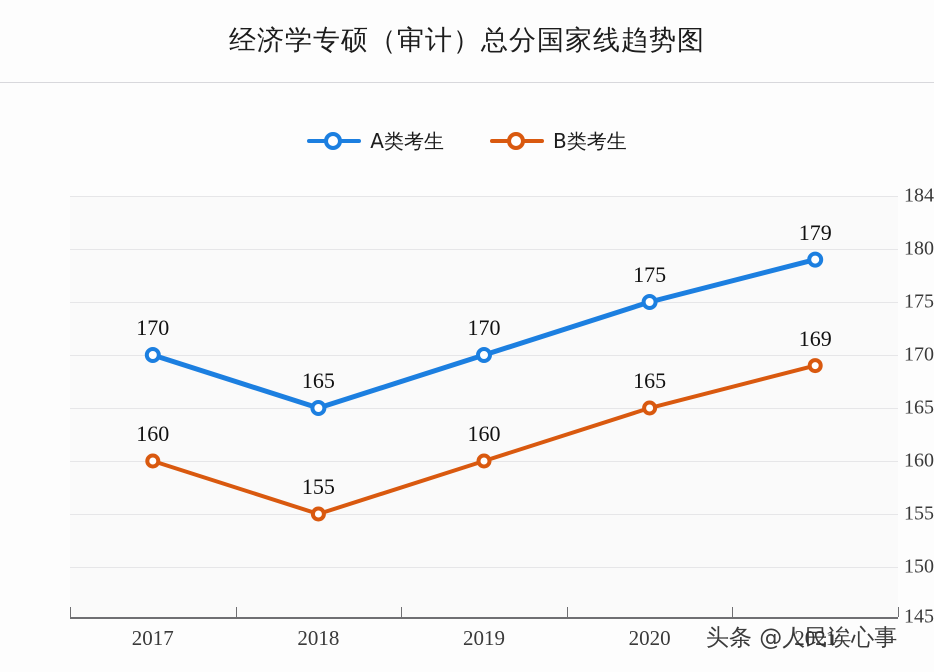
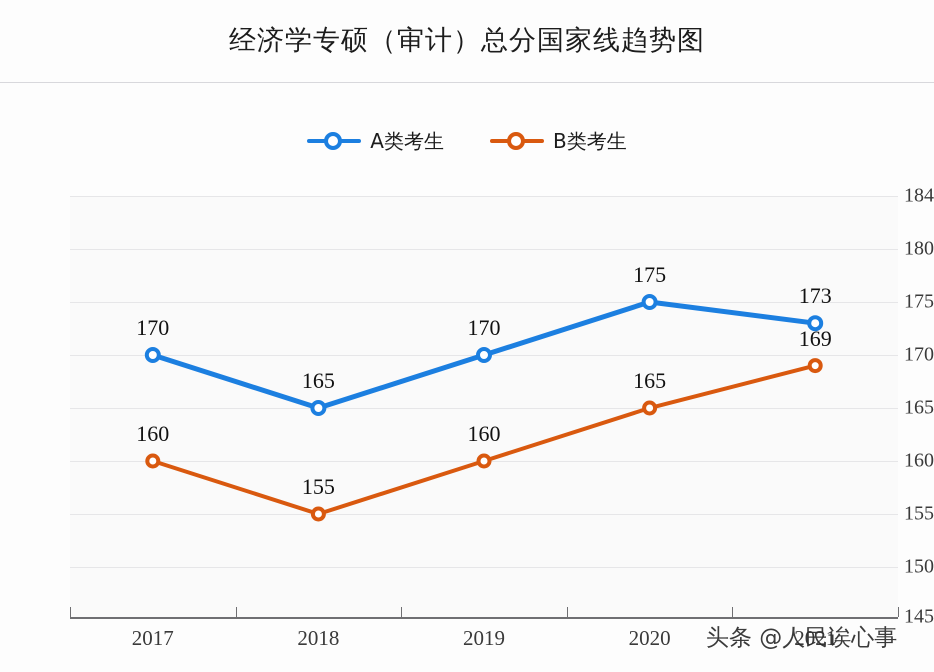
A类考生/2021: 179 -> 173
